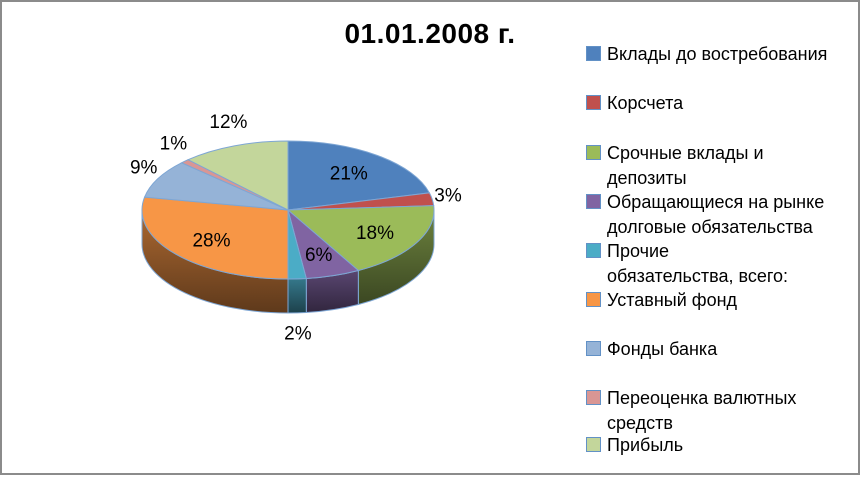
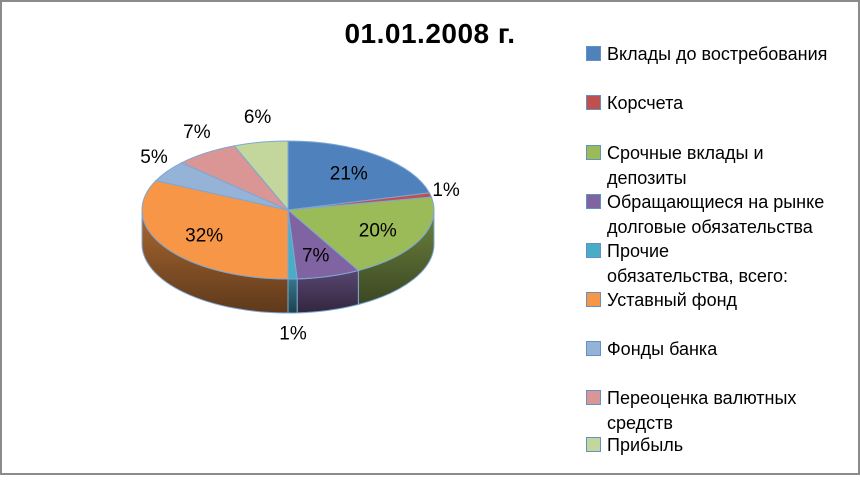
Корсчета: 3% -> 1%
Срочные вклады и депозиты: 18% -> 20%
Обращающиеся на рынке долговые обязательства: 6% -> 7%
Прочие обязательства, всего:: 2% -> 1%
Уставный фонд: 28% -> 32%
Фонды банка: 9% -> 5%
Переоценка валютных средств: 1% -> 7%
Прибыль: 12% -> 6%
